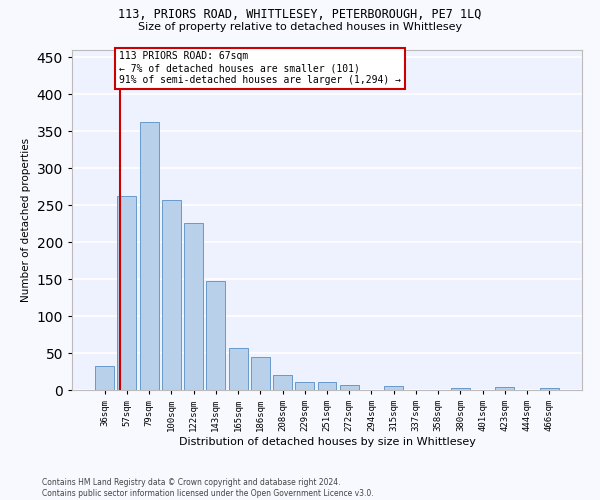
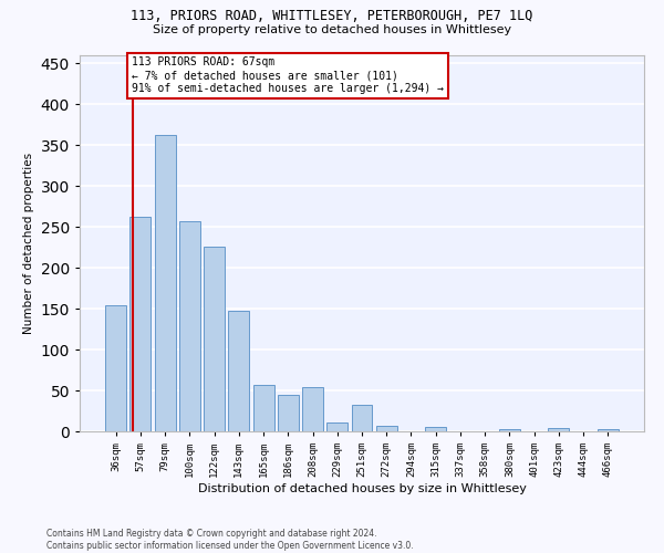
36sqm: 32 -> 154
208sqm: 20 -> 54
251sqm: 11 -> 32
